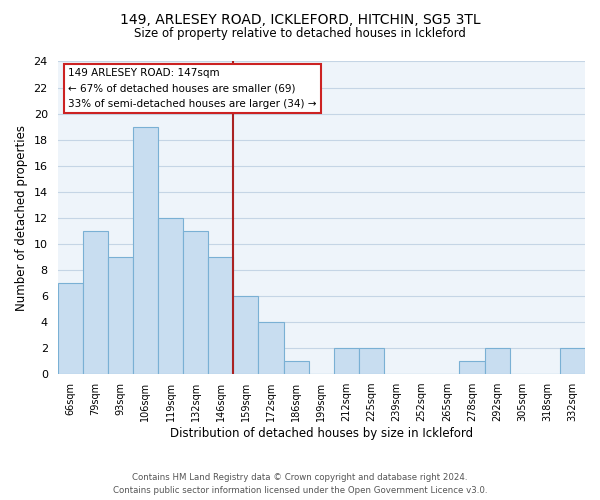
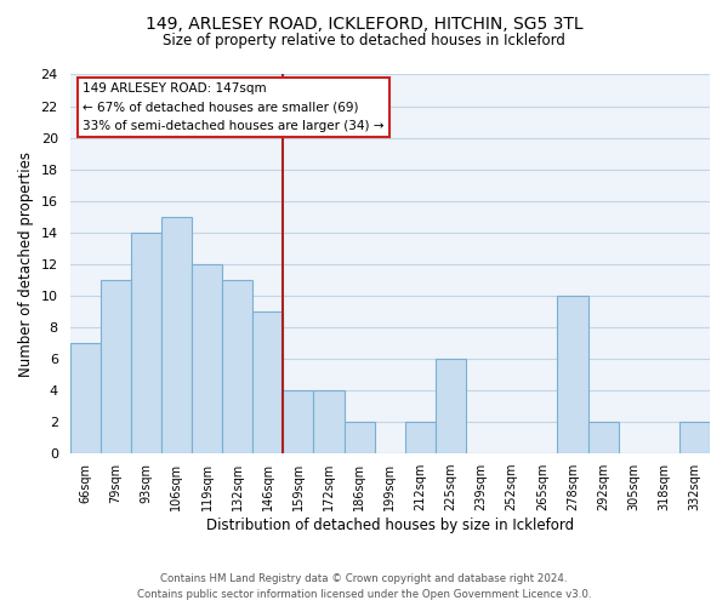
93sqm: 9 -> 14
106sqm: 19 -> 15
159sqm: 6 -> 4
186sqm: 1 -> 2
225sqm: 2 -> 6
278sqm: 1 -> 10
